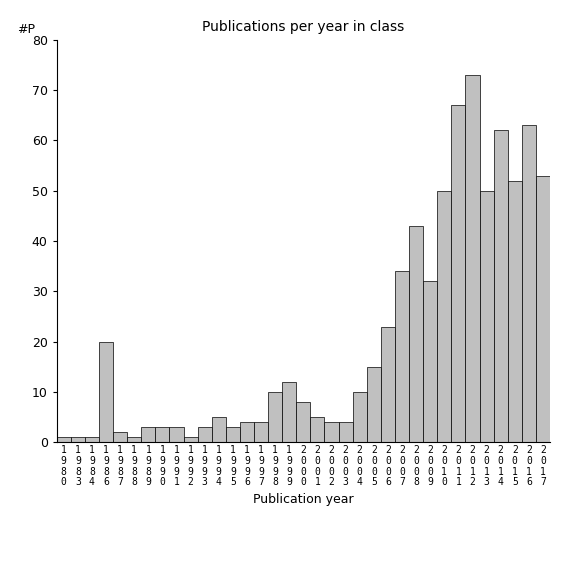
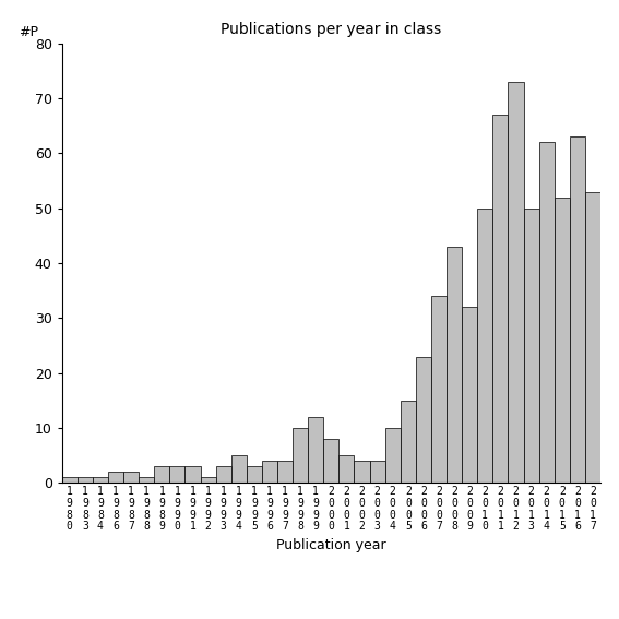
1 9 8 6: 20 -> 2
